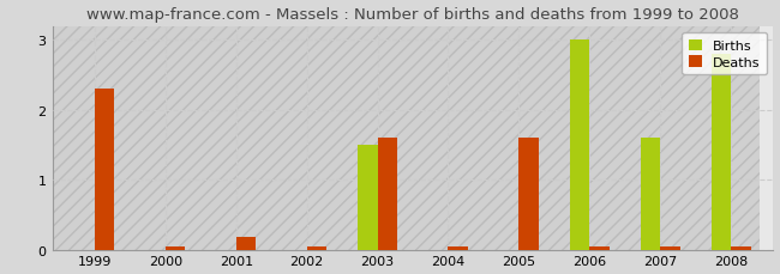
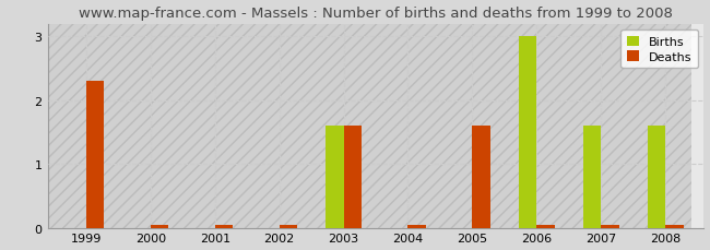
Deaths/2001: 0.18 -> 0.05
Births/2003: 1.5 -> 1.6
Births/2008: 2.8 -> 1.6
